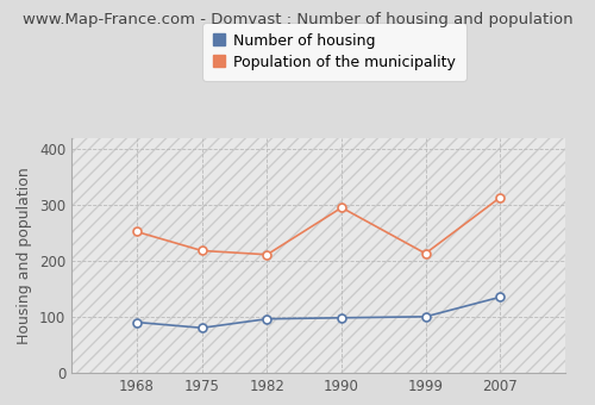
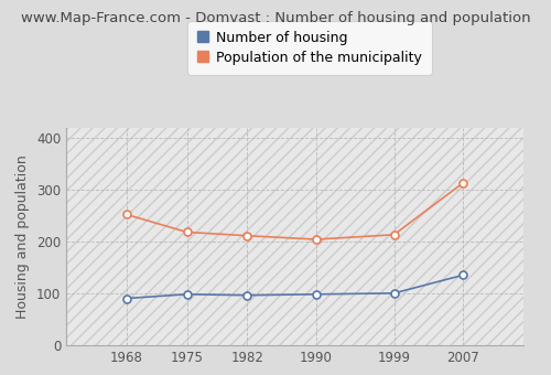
Number of housing/1975: 80 -> 98
Population of the municipality/1990: 295 -> 204
